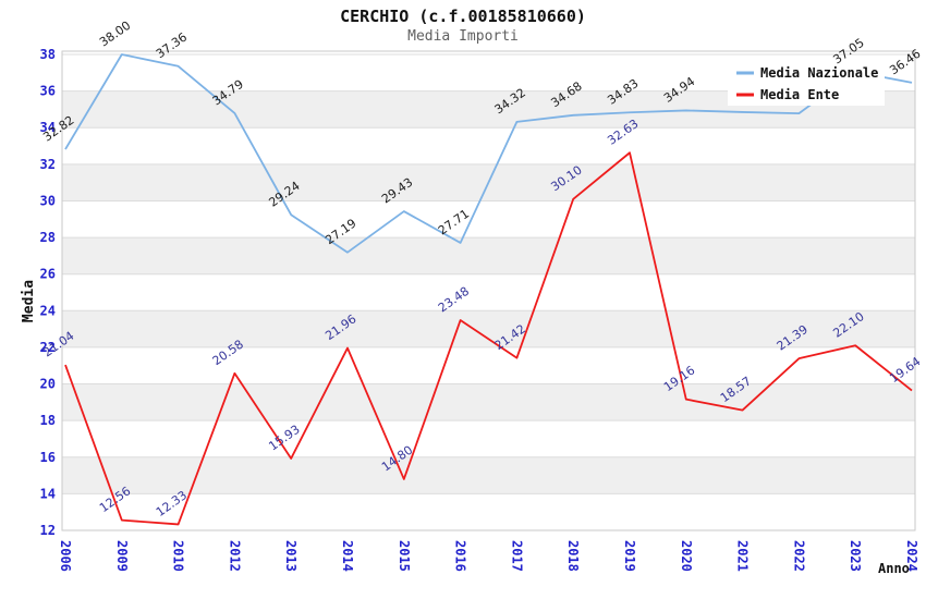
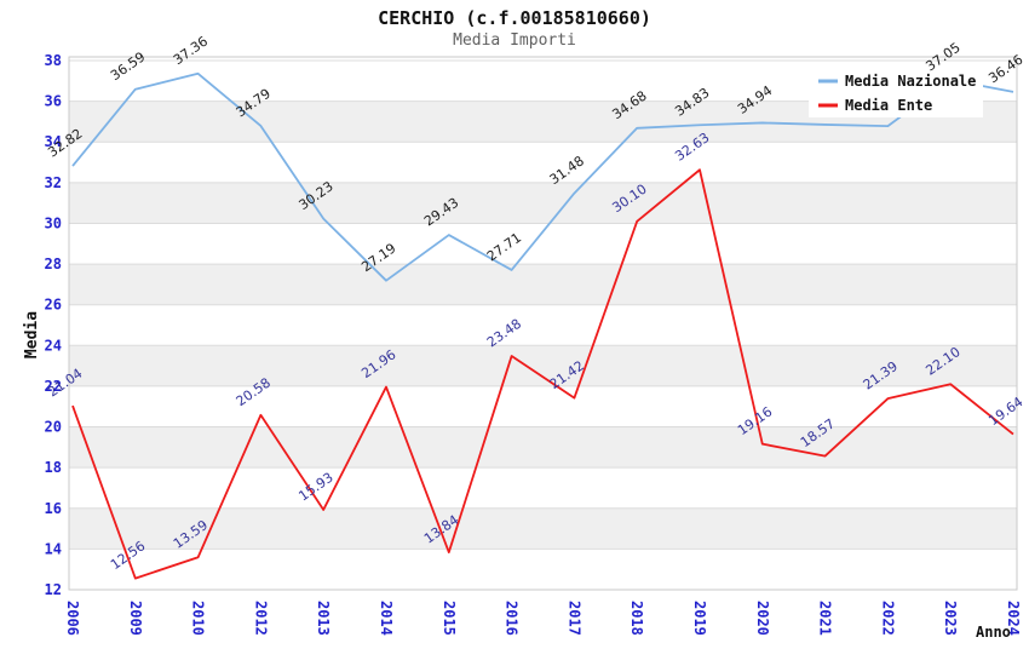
Media Nazionale/2009: 38.00 -> 36.59
Media Ente/2010: 12.33 -> 13.59
Media Nazionale/2013: 29.24 -> 30.23
Media Ente/2015: 14.80 -> 13.84
Media Nazionale/2017: 34.32 -> 31.48
